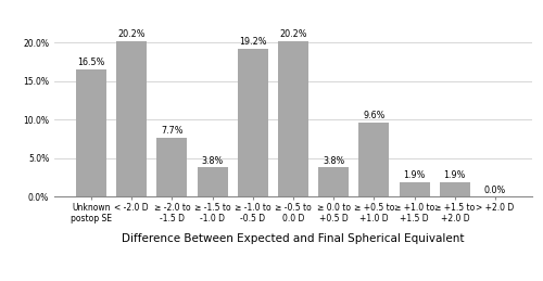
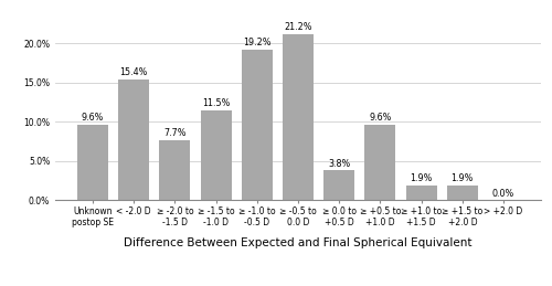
Unknown postop SE: 16.5% -> 9.6%
< -2.0 D: 20.2% -> 15.4%
≥ -1.5 to -1.0 D: 3.8% -> 11.5%
≥ -0.5 to 0.0 D: 20.2% -> 21.2%
